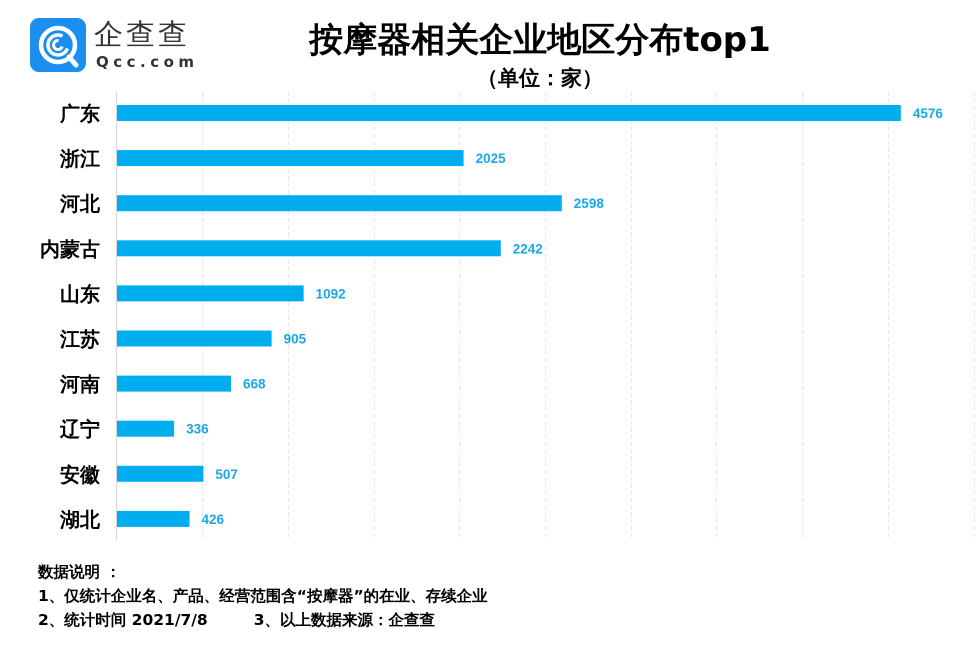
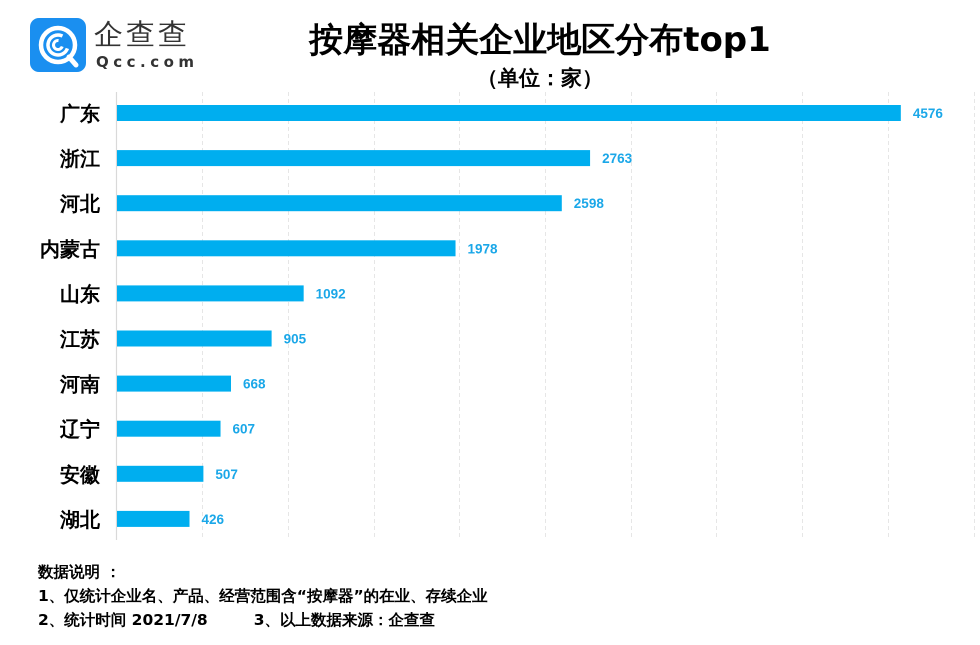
浙江: 2025 -> 2763
内蒙古: 2242 -> 1978
辽宁: 336 -> 607
